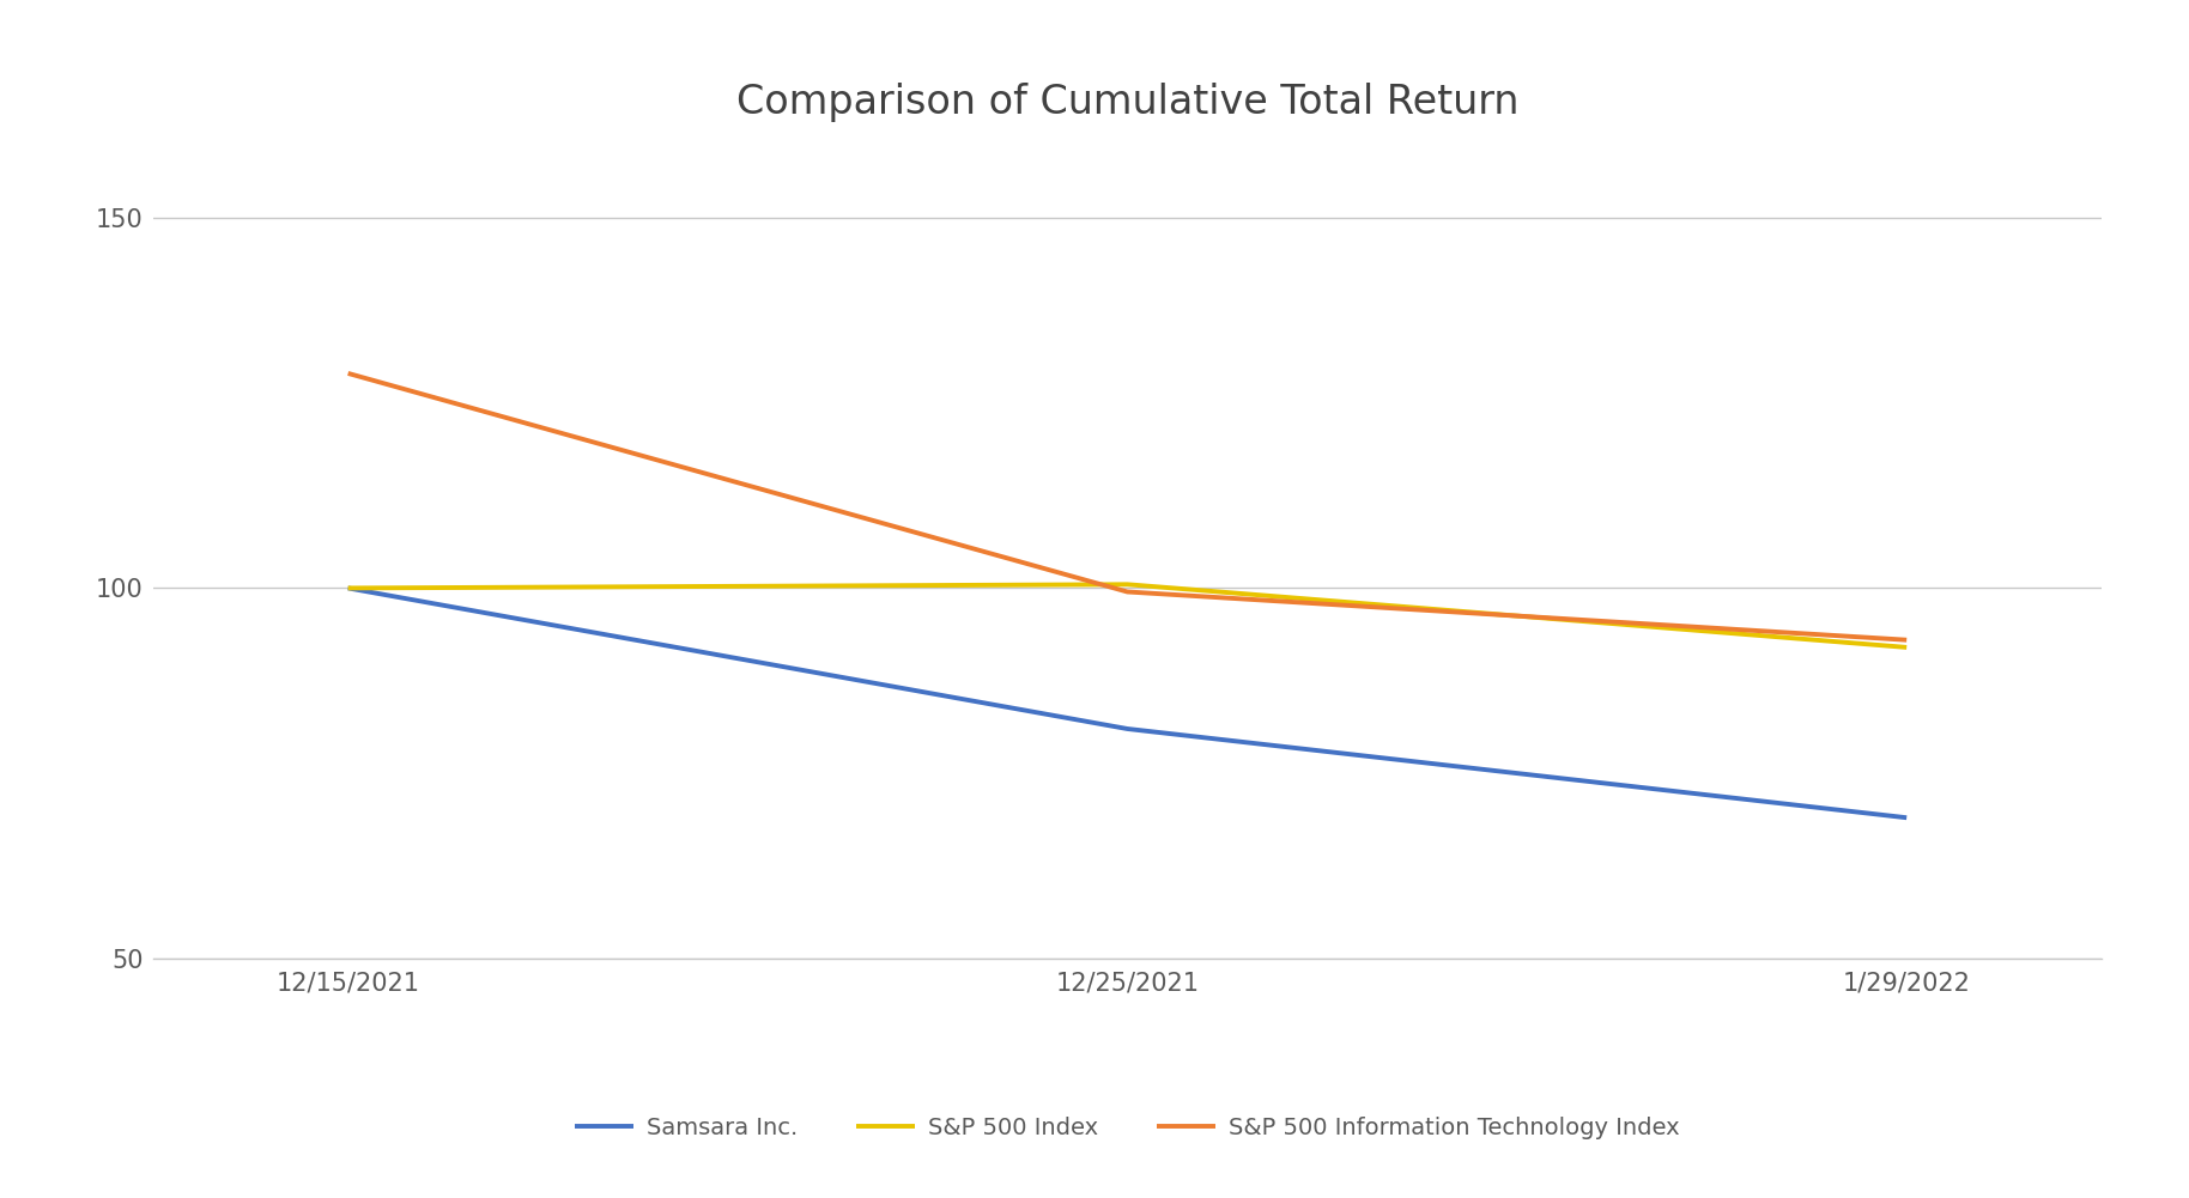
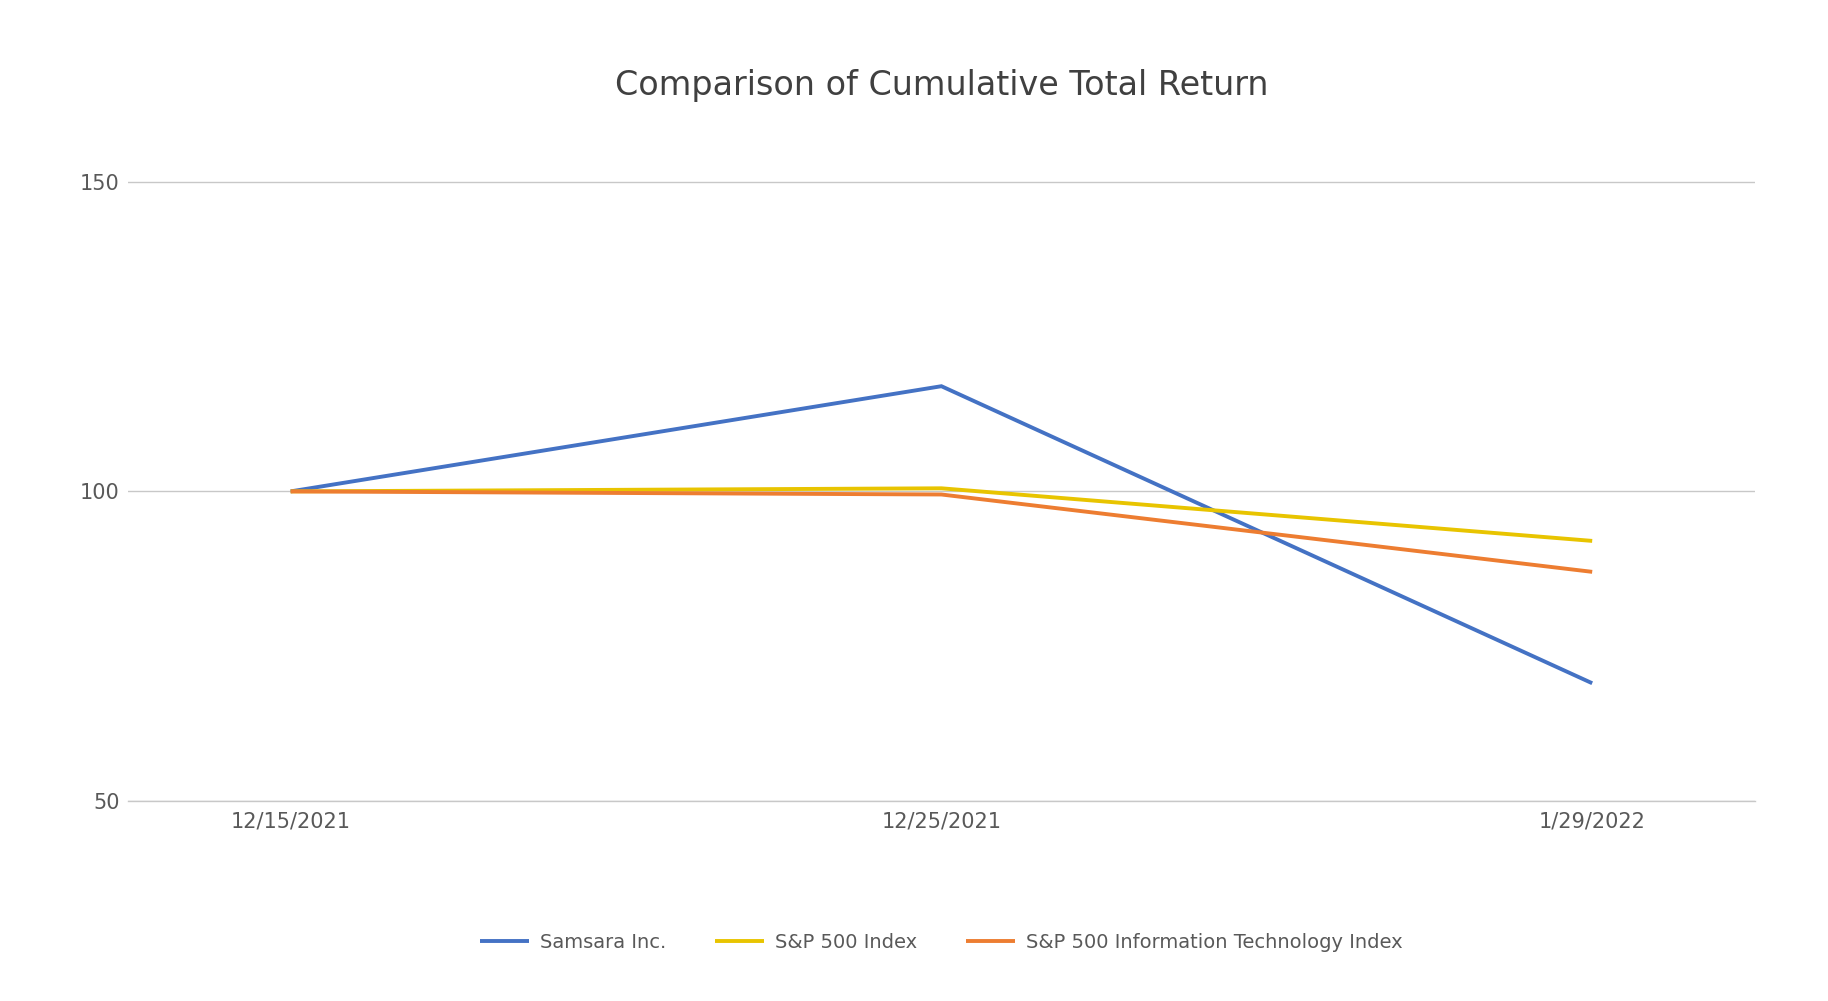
S&P 500 Information Technology Index/12/15/2021: 129.0 -> 100.0
Samsara Inc./12/25/2021: 81 -> 117
S&P 500 Information Technology Index/1/29/2022: 93.0 -> 87.0
